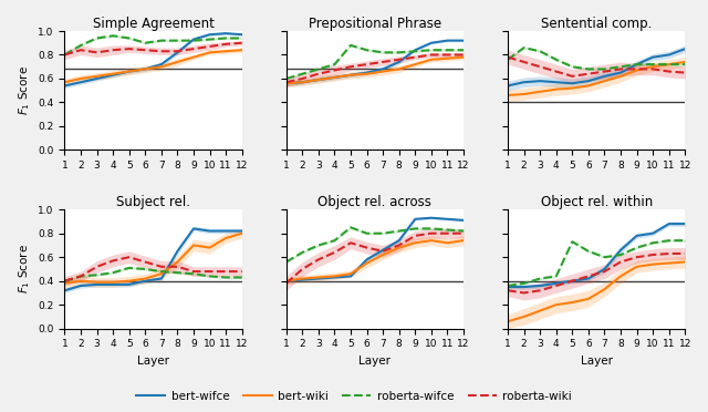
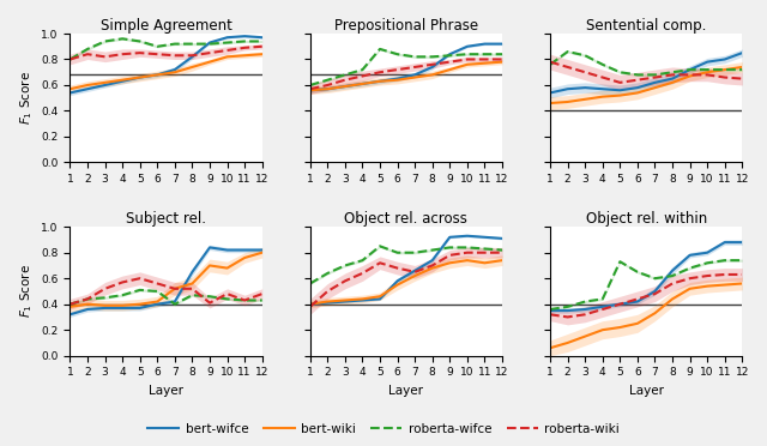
Subject rel./bert-wiki/7: 0.46 -> 0.52
Subject rel./roberta-wifce/7: 0.48 -> 0.40
Subject rel./roberta-wiki/9: 0.48 -> 0.41
Subject rel./roberta-wiki/11: 0.48 -> 0.43
